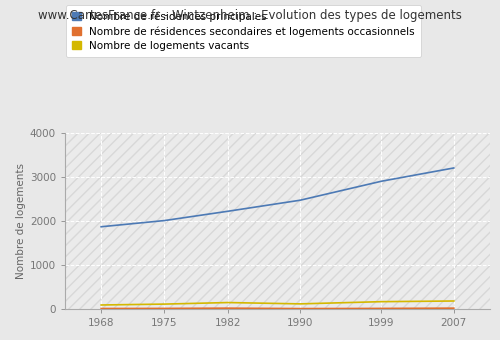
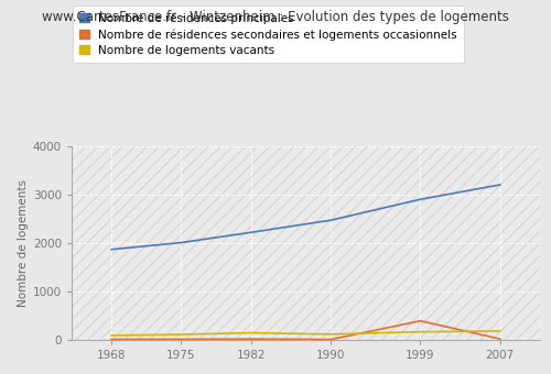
Nombre de résidences secondaires et logements occasionnels/1999: 20 -> 400
